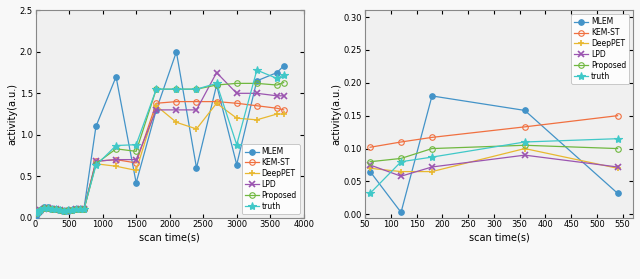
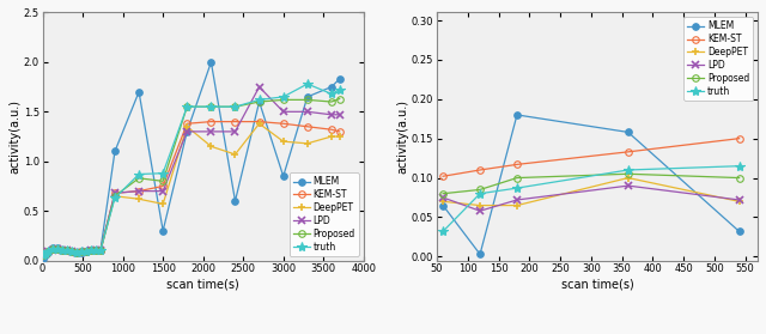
MLEM/1500: 0.42 -> 0.30
KEM-ST/1500: 0.66 -> 0.75
MLEM/3000: 0.64 -> 0.85
truth/3000: 0.88 -> 1.65
